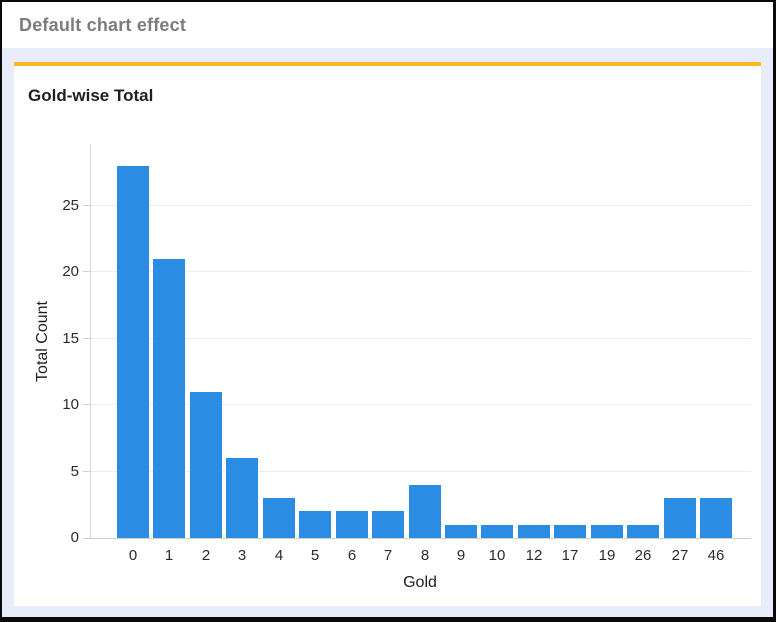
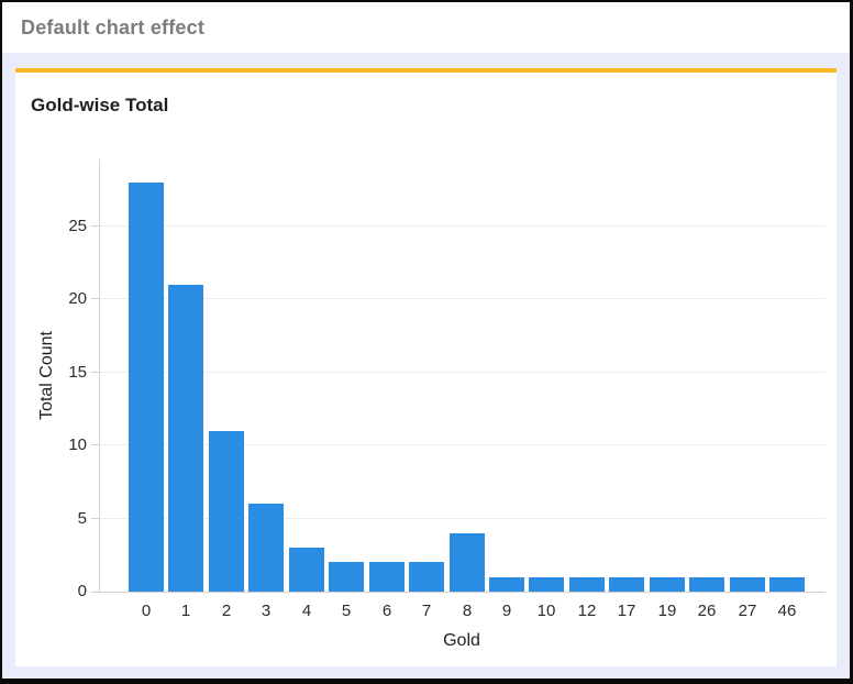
27: 3 -> 1
46: 3 -> 1
